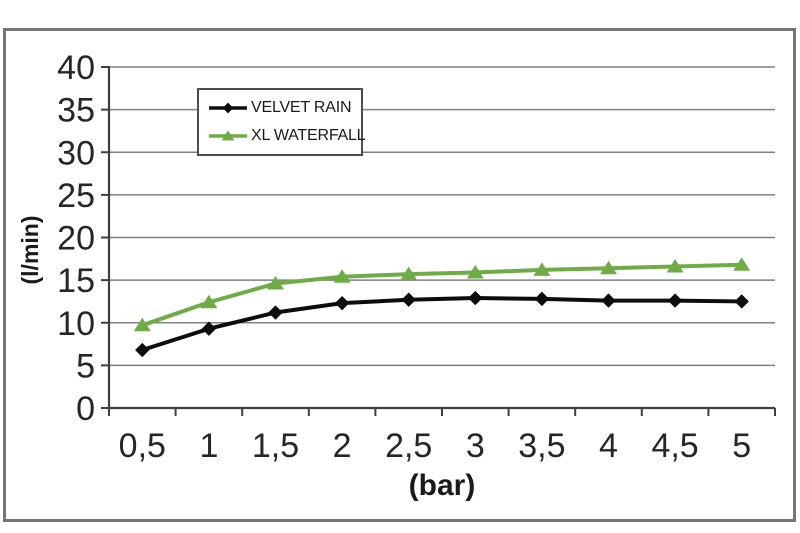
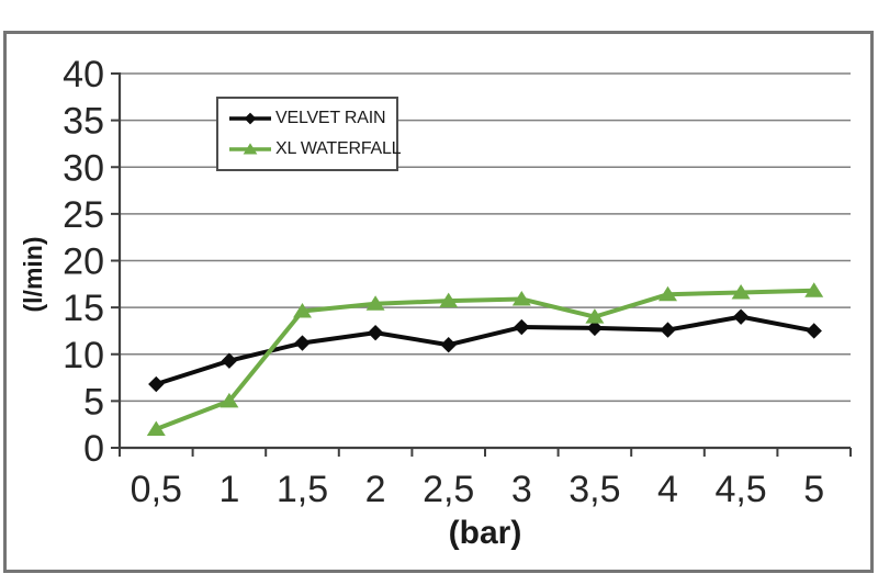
XL WATERFALL/0,5: 10 -> 2
XL WATERFALL/1: 12 -> 5
VELVET RAIN/2,5: 13 -> 11
XL WATERFALL/3,5: 16 -> 14
VELVET RAIN/4,5: 13 -> 14
